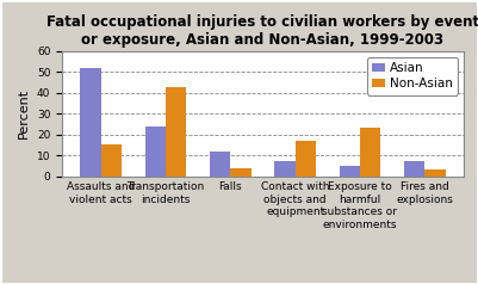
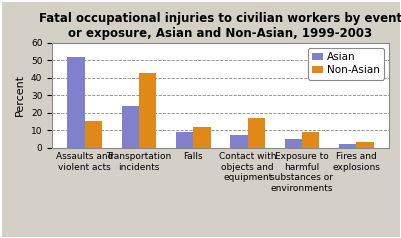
Asian/Falls: 12 -> 9
Non-Asian/Falls: 4 -> 12
Non-Asian/Exposure to harmful substances or environments: 23 -> 9
Asian/Fires and explosions: 7 -> 2
